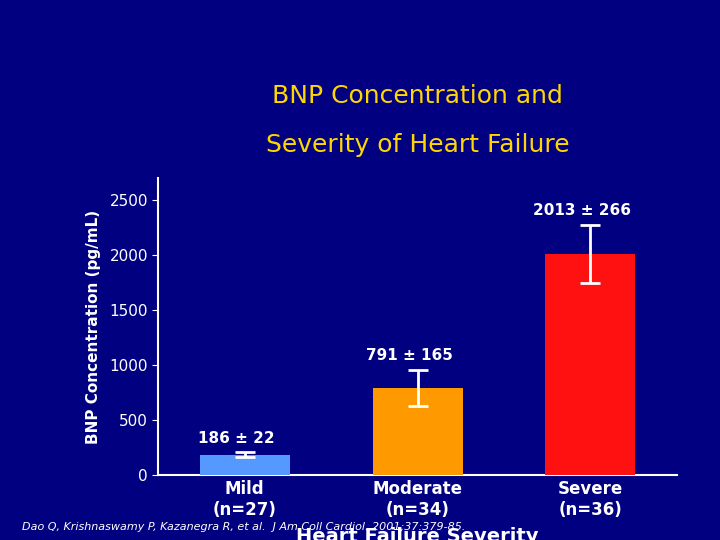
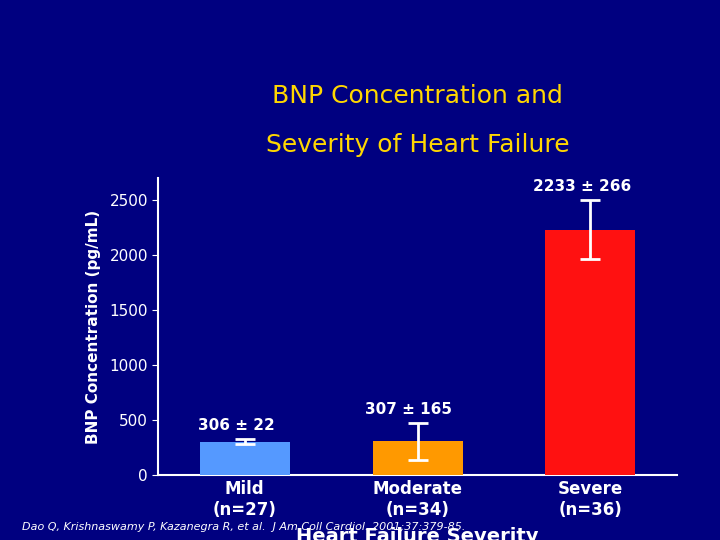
Mild (n=27): 186 -> 306
Moderate (n=34): 791 -> 307
Severe (n=36): 2013 -> 2233
